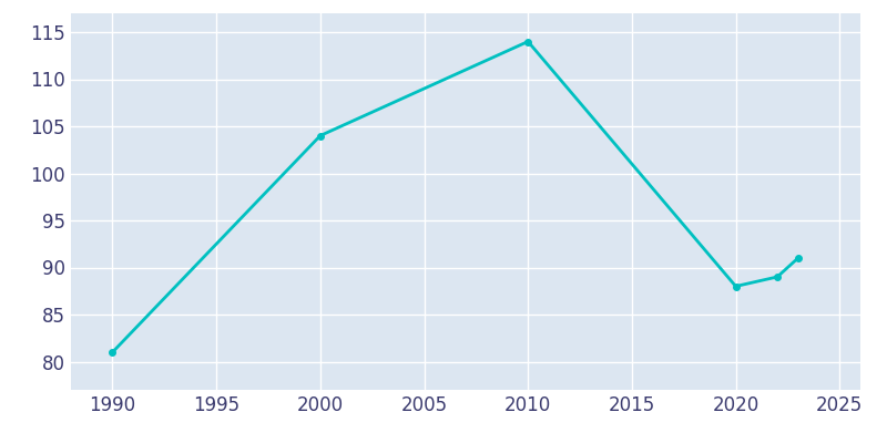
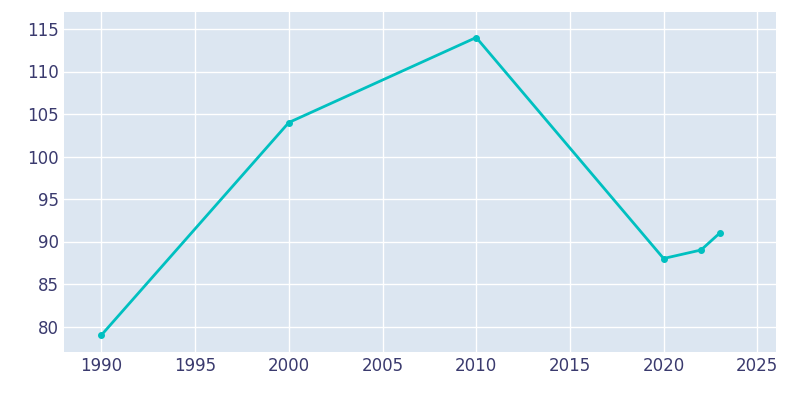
1990: 81 -> 79
